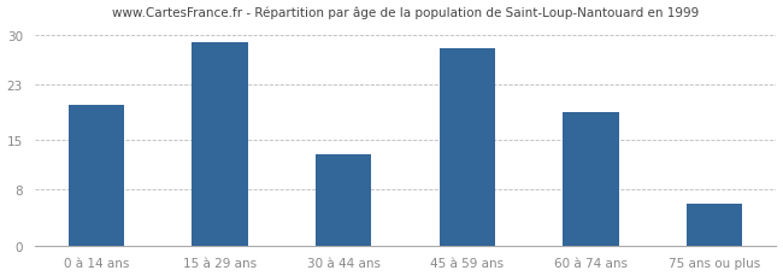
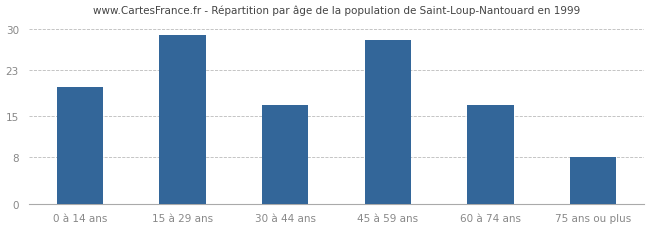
30 à 44 ans: 13 -> 17
60 à 74 ans: 19 -> 17
75 ans ou plus: 6 -> 8
